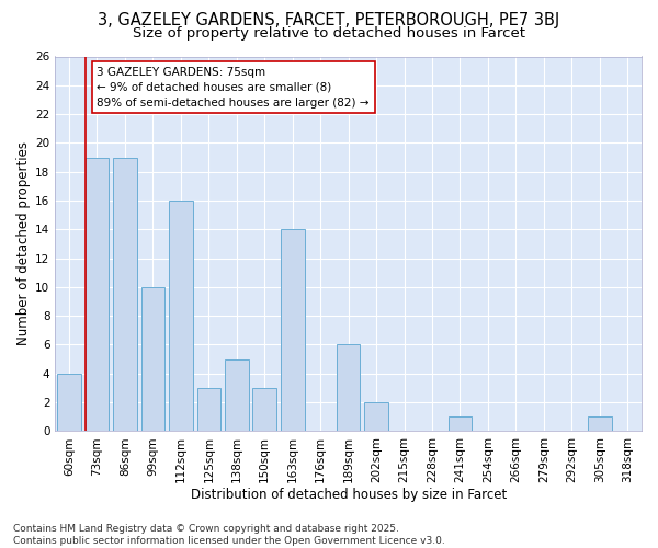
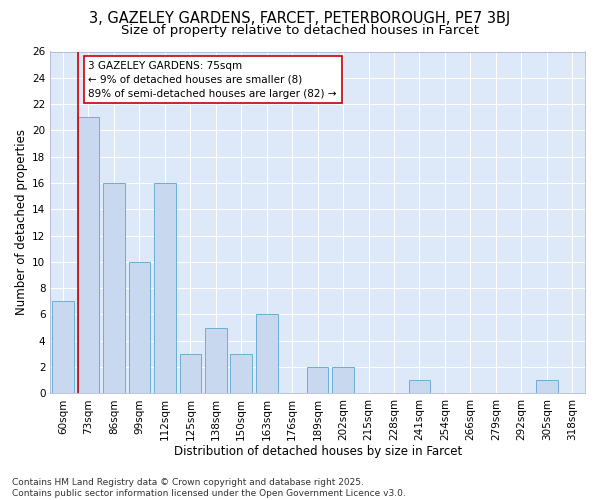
60sqm: 4 -> 7
73sqm: 19 -> 21
86sqm: 19 -> 16
163sqm: 14 -> 6
189sqm: 6 -> 2
